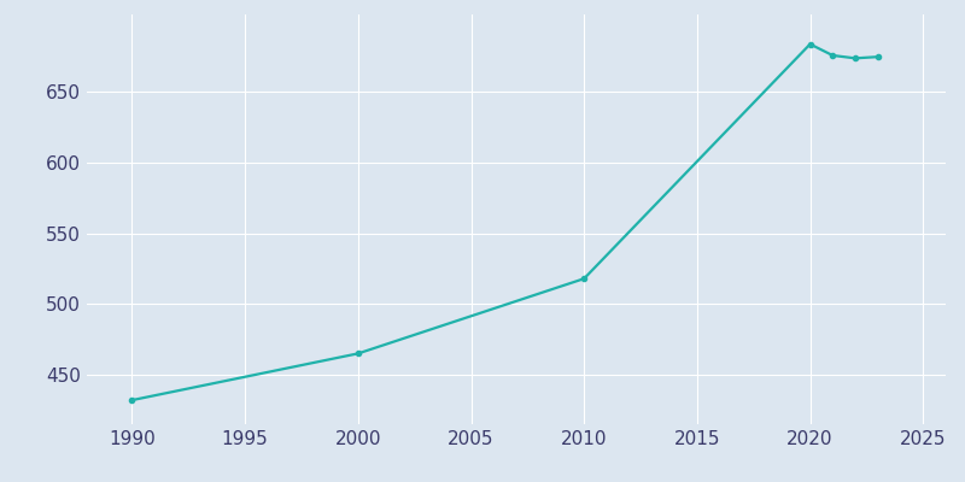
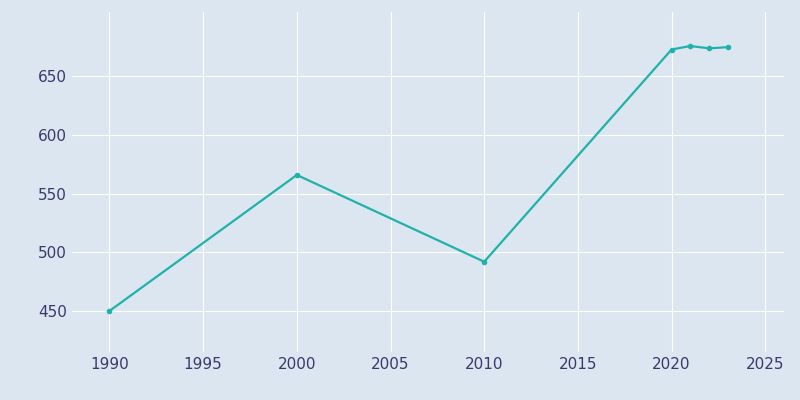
1990: 432 -> 450
2000: 465 -> 566
2010: 518 -> 492
2020: 684 -> 673
